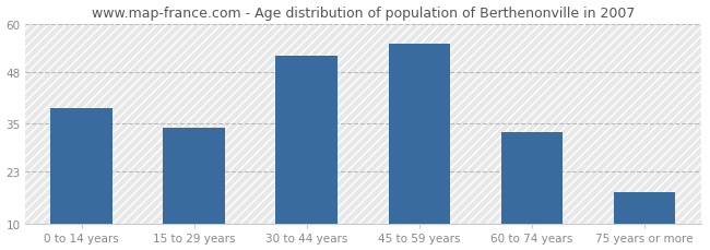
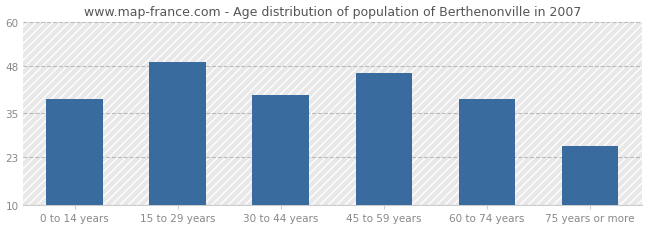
15 to 29 years: 34 -> 49
30 to 44 years: 52 -> 40
45 to 59 years: 55 -> 46
60 to 74 years: 33 -> 39
75 years or more: 18 -> 26
